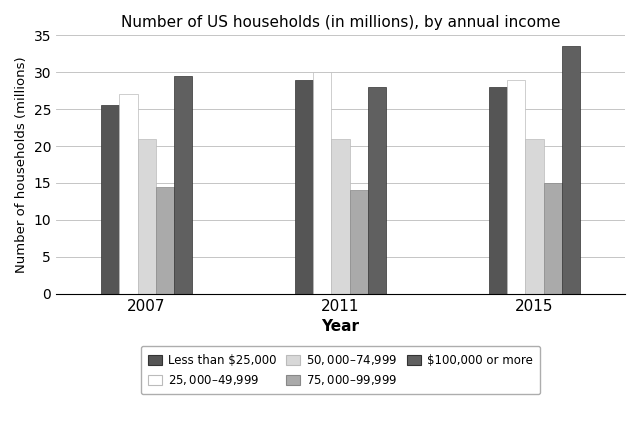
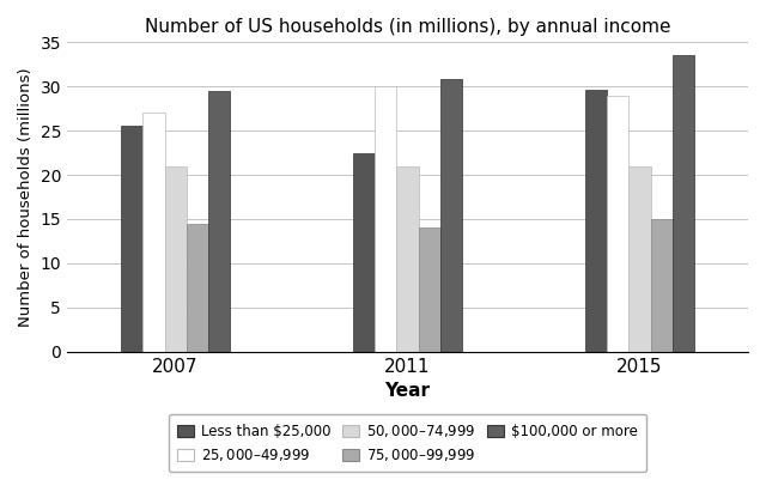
Less than $25,000/2011: 29.0 -> 22.4
$100,000 or more/2011: 28.0 -> 30.8
Less than $25,000/2015: 28.0 -> 29.6
